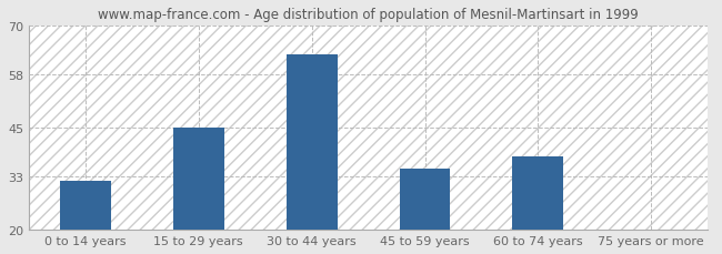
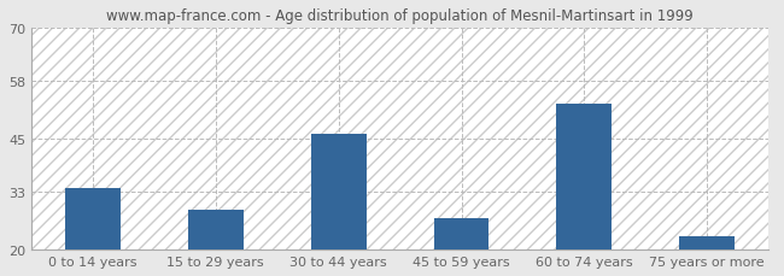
0 to 14 years: 32 -> 34
15 to 29 years: 45 -> 29
30 to 44 years: 63 -> 46
45 to 59 years: 35 -> 27
60 to 74 years: 38 -> 53
75 years or more: 20 -> 23
